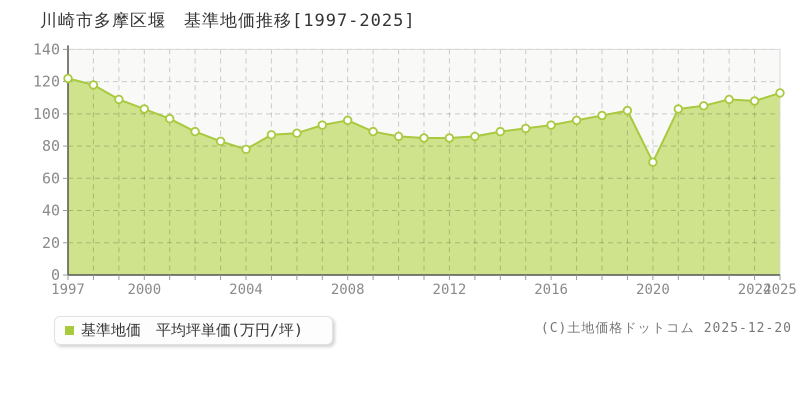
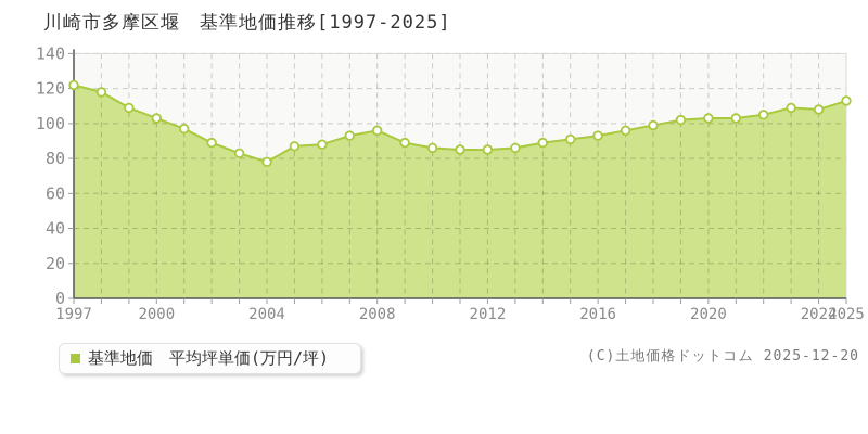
2020: 70 -> 103
